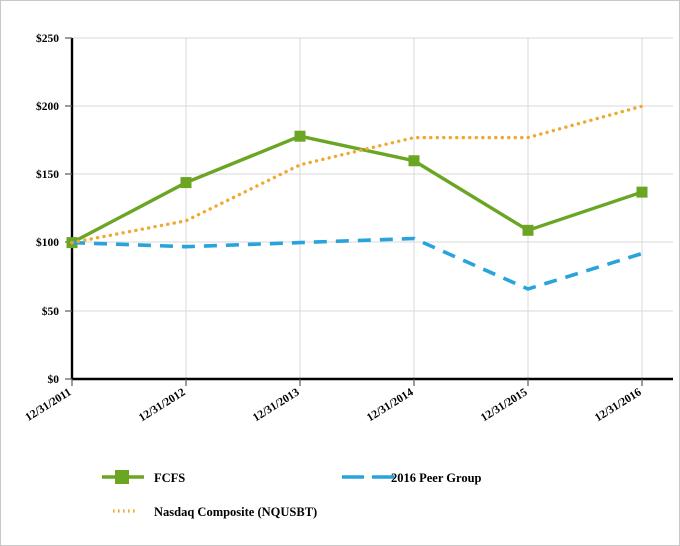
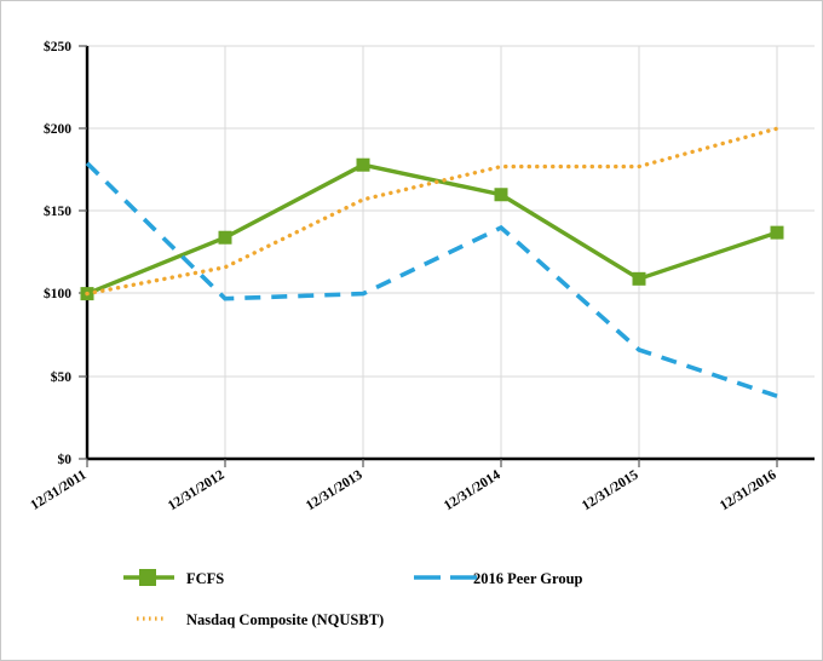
2016 Peer Group/12/31/2011: $100 -> $179
FCFS/12/31/2012: $144 -> $134
2016 Peer Group/12/31/2014: $103 -> $140
2016 Peer Group/12/31/2016: $92 -> $38
